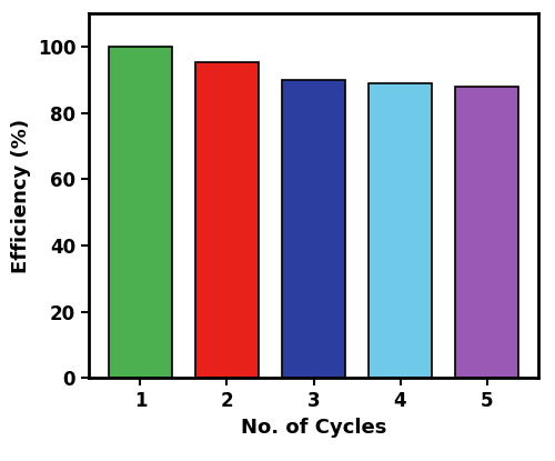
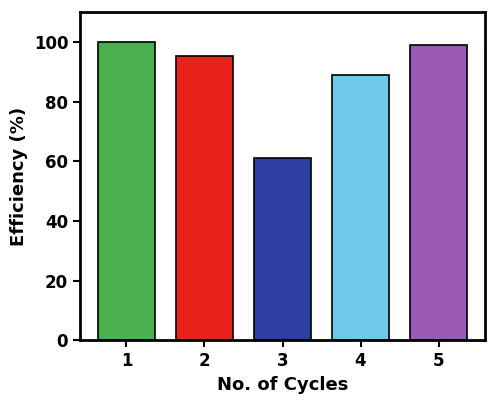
3: 90.0 -> 61.0
5: 88.0 -> 99.0
